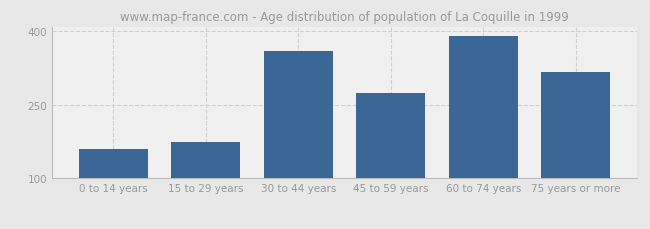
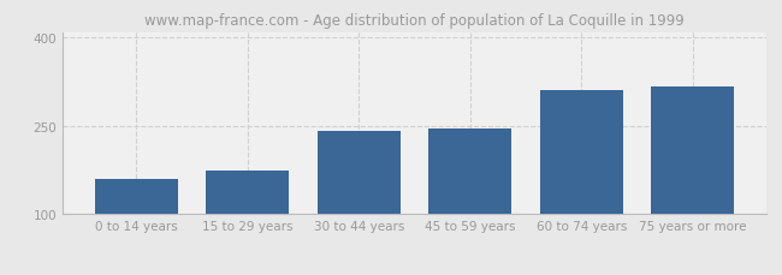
30 to 44 years: 360 -> 242
45 to 59 years: 275 -> 245
60 to 74 years: 390 -> 312
